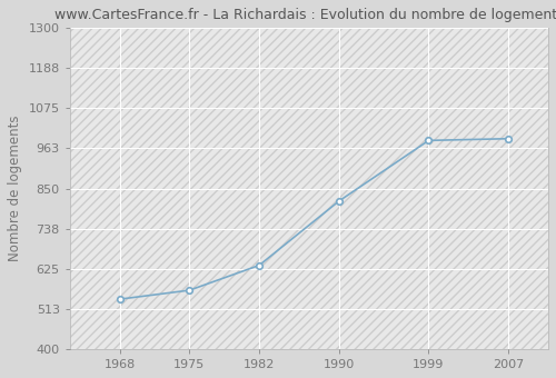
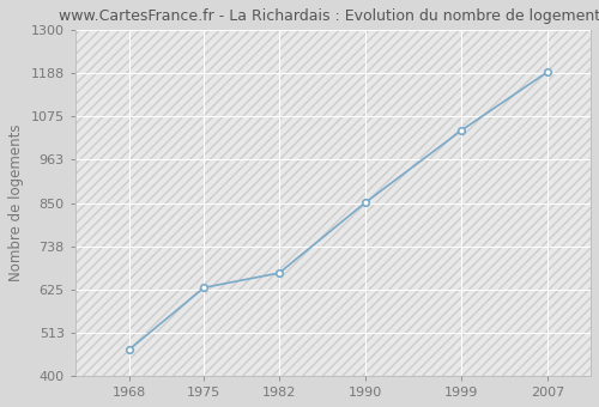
1968: 540 -> 468
1975: 565 -> 630
1982: 635 -> 668
1990: 815 -> 851
1999: 985 -> 1040
2007: 990 -> 1192
